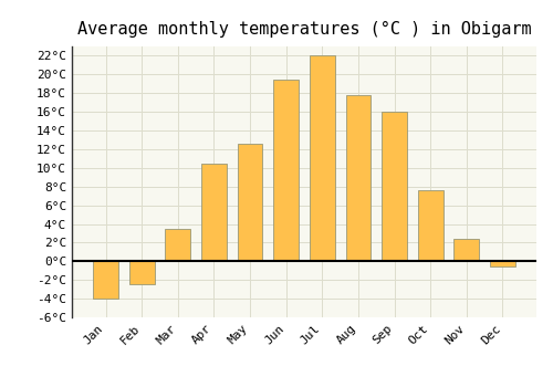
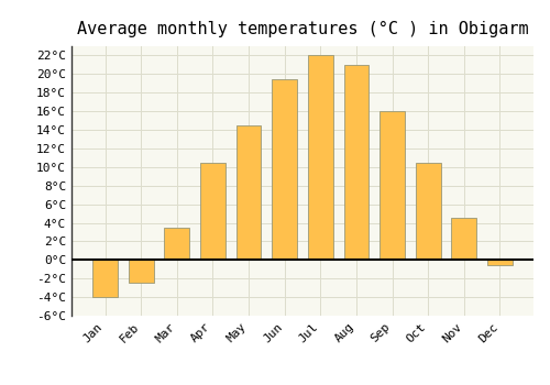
May: 12.6°C -> 14.5°C
Aug: 17.8°C -> 21.0°C
Oct: 7.6°C -> 10.5°C
Nov: 2.4°C -> 4.5°C
